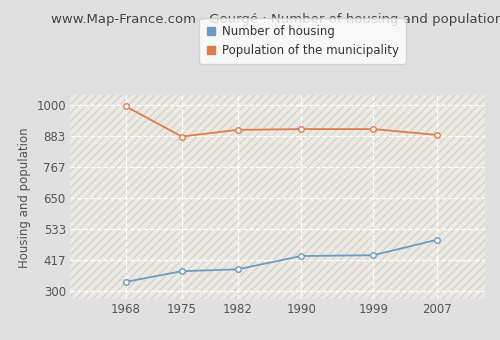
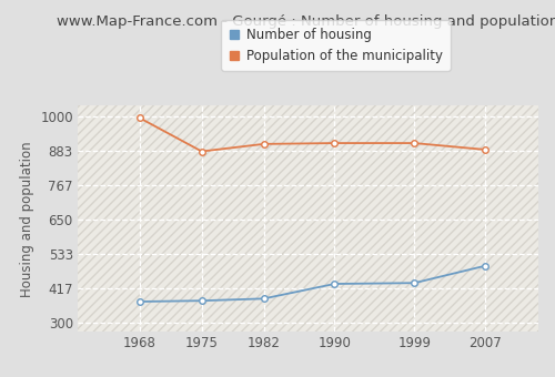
Number of housing/1968: 335 -> 372
